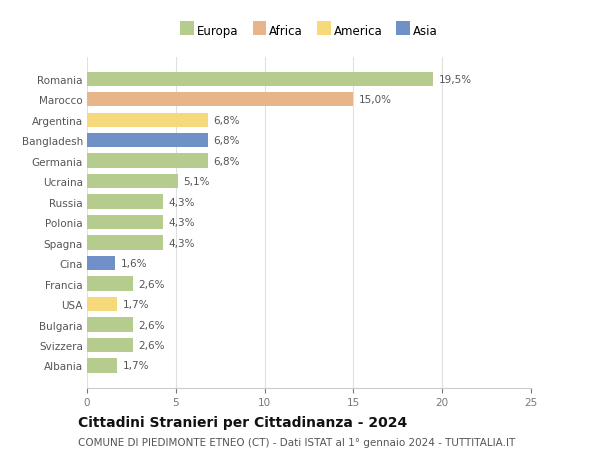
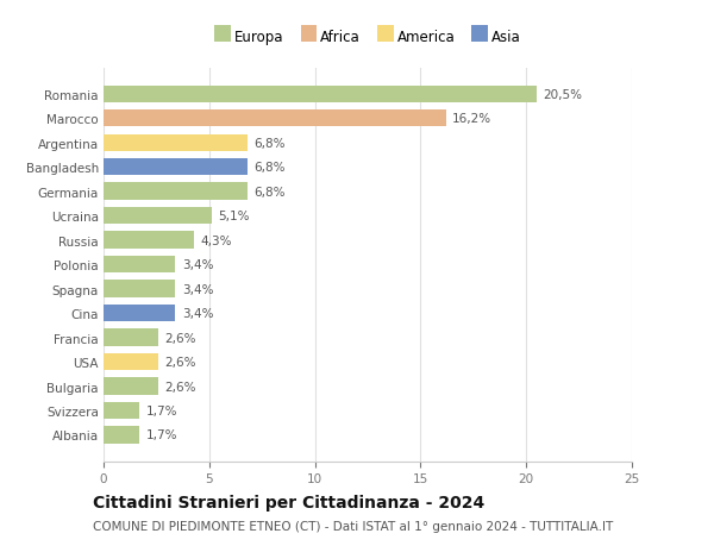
Romania: 19,5% -> 20,5%
Marocco: 15,0% -> 16,2%
Polonia: 4,3% -> 3,4%
Spagna: 4,3% -> 3,4%
Cina: 1,6% -> 3,4%
USA: 1,7% -> 2,6%
Svizzera: 2,6% -> 1,7%
